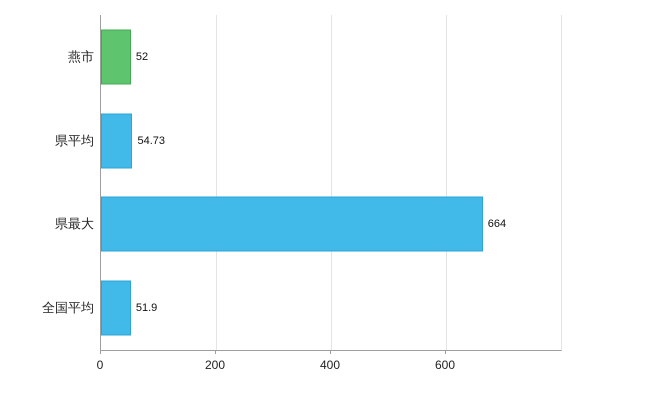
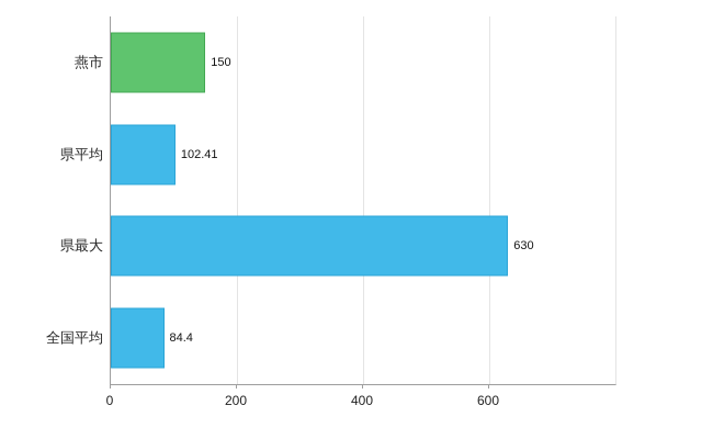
燕市: 52 -> 150
県平均: 54.73 -> 102.41
県最大: 664 -> 630
全国平均: 51.9 -> 84.4
